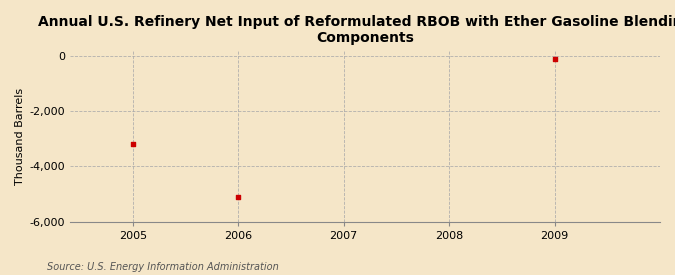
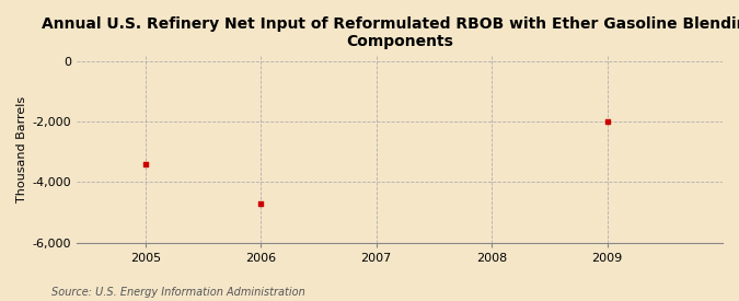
2005: -3,200 -> -3,400
2006: -5,100 -> -4,700
2009: -100 -> -2,000
